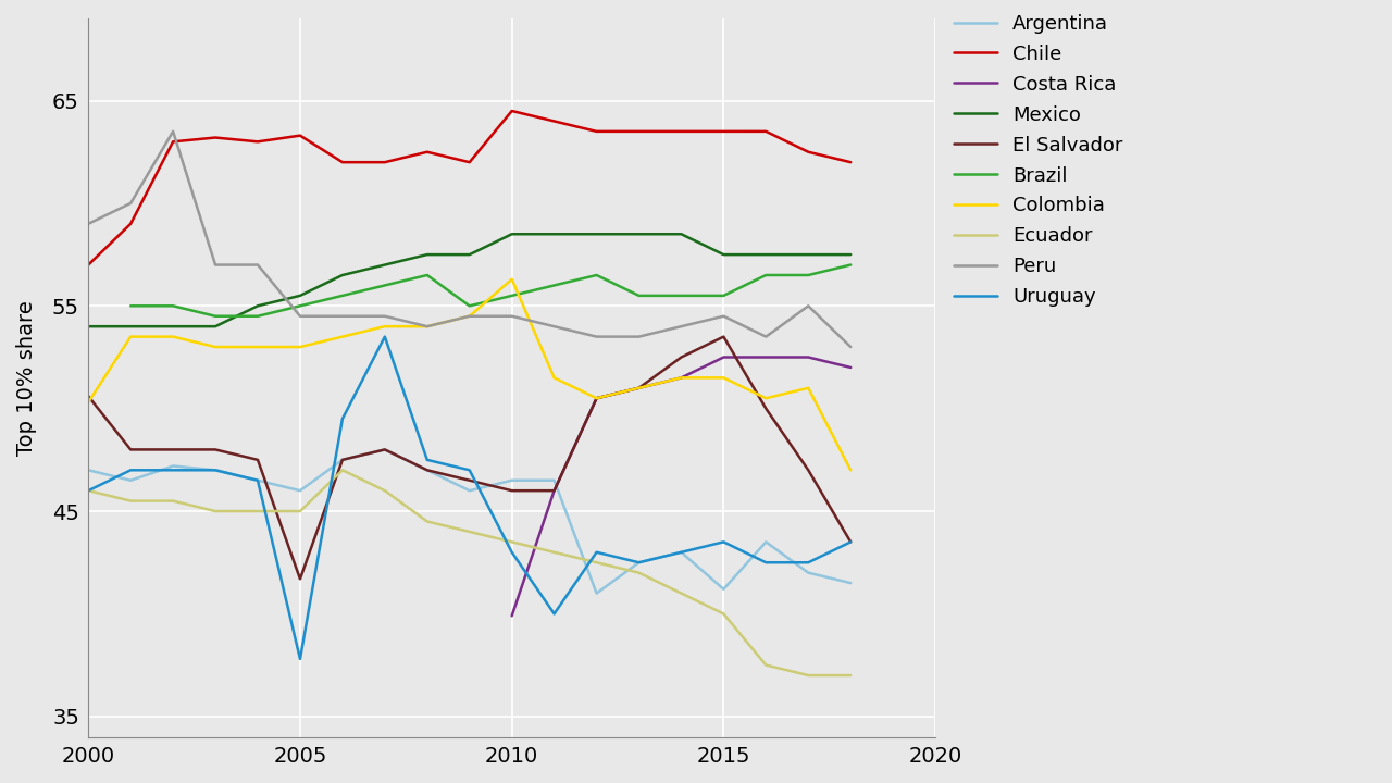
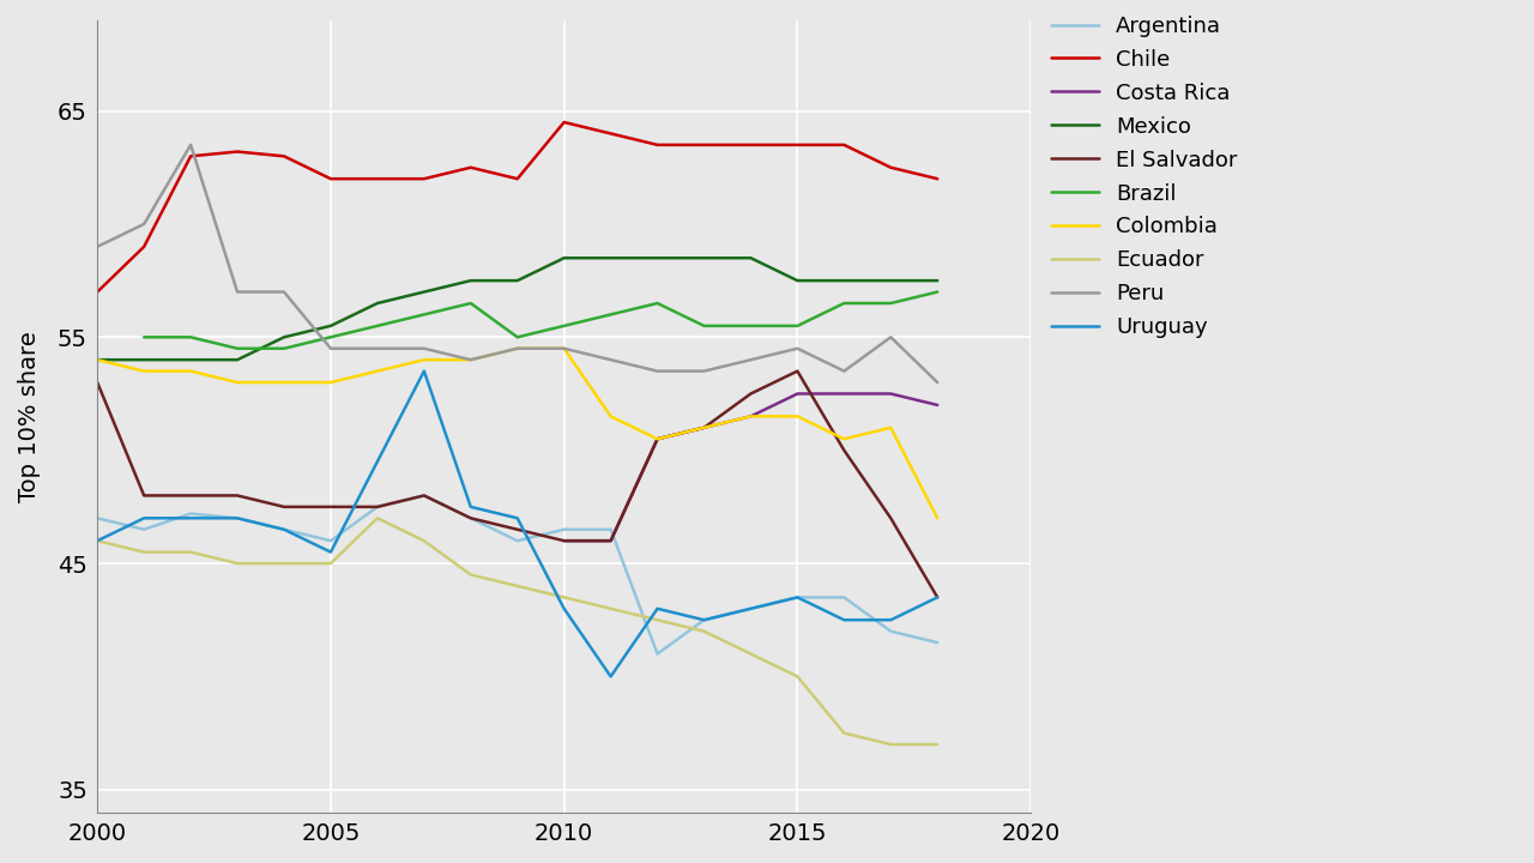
El Salvador/2000: 50.6 -> 53.0
Colombia/2000: 50.3 -> 54.0
Chile/2005: 63.3 -> 62.0
El Salvador/2005: 41.7 -> 47.5
Uruguay/2005: 37.8 -> 45.5
Costa Rica/2010: 39.9 -> 46.0
Colombia/2010: 56.3 -> 54.5
Argentina/2015: 41.2 -> 43.5
